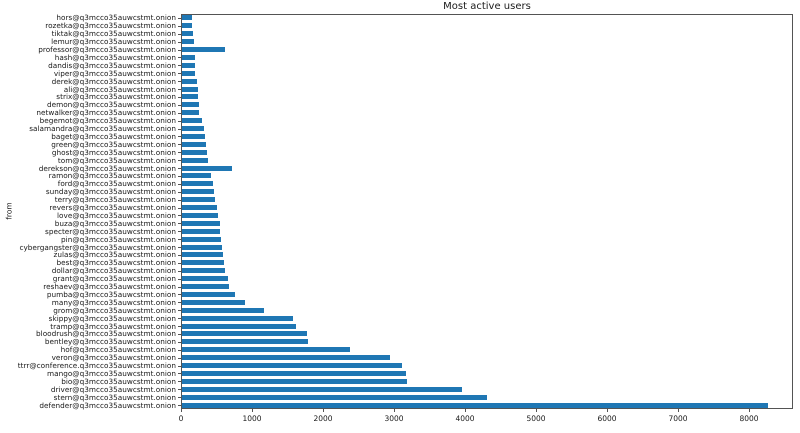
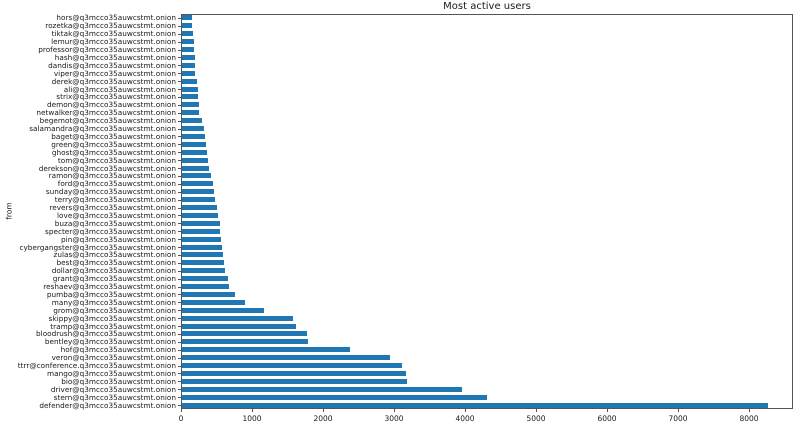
professor@q3mcco35auwcstmt.onion: 600 -> 200
derekson@q3mcco35auwcstmt.onion: 700 -> 400
